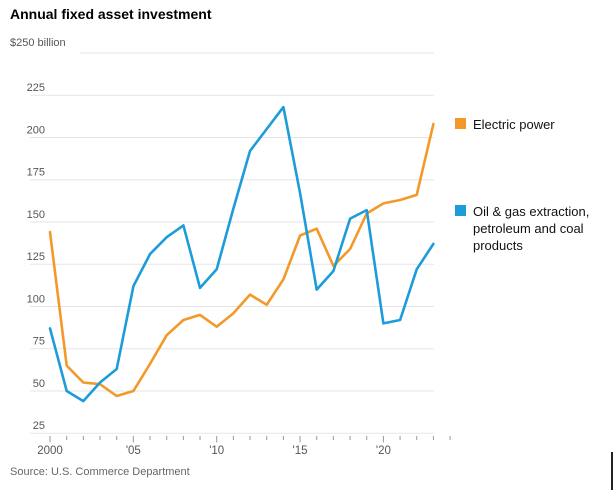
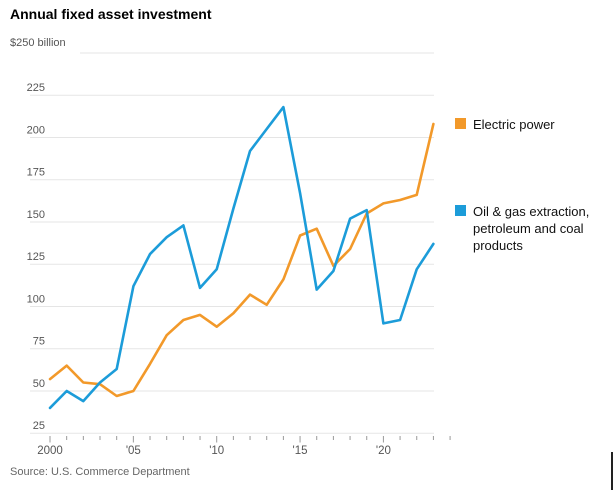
Electric power/2000: 144 -> 57
Oil & gas extraction, petroleum and coal products/2000: 87 -> 40
